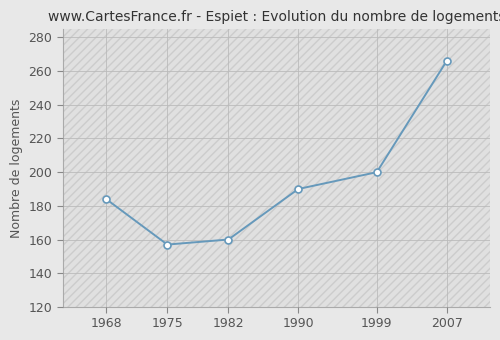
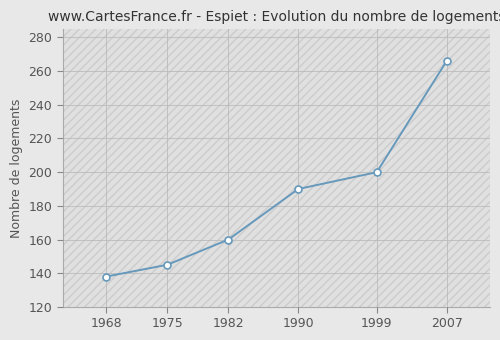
1968: 184 -> 138
1975: 157 -> 145
